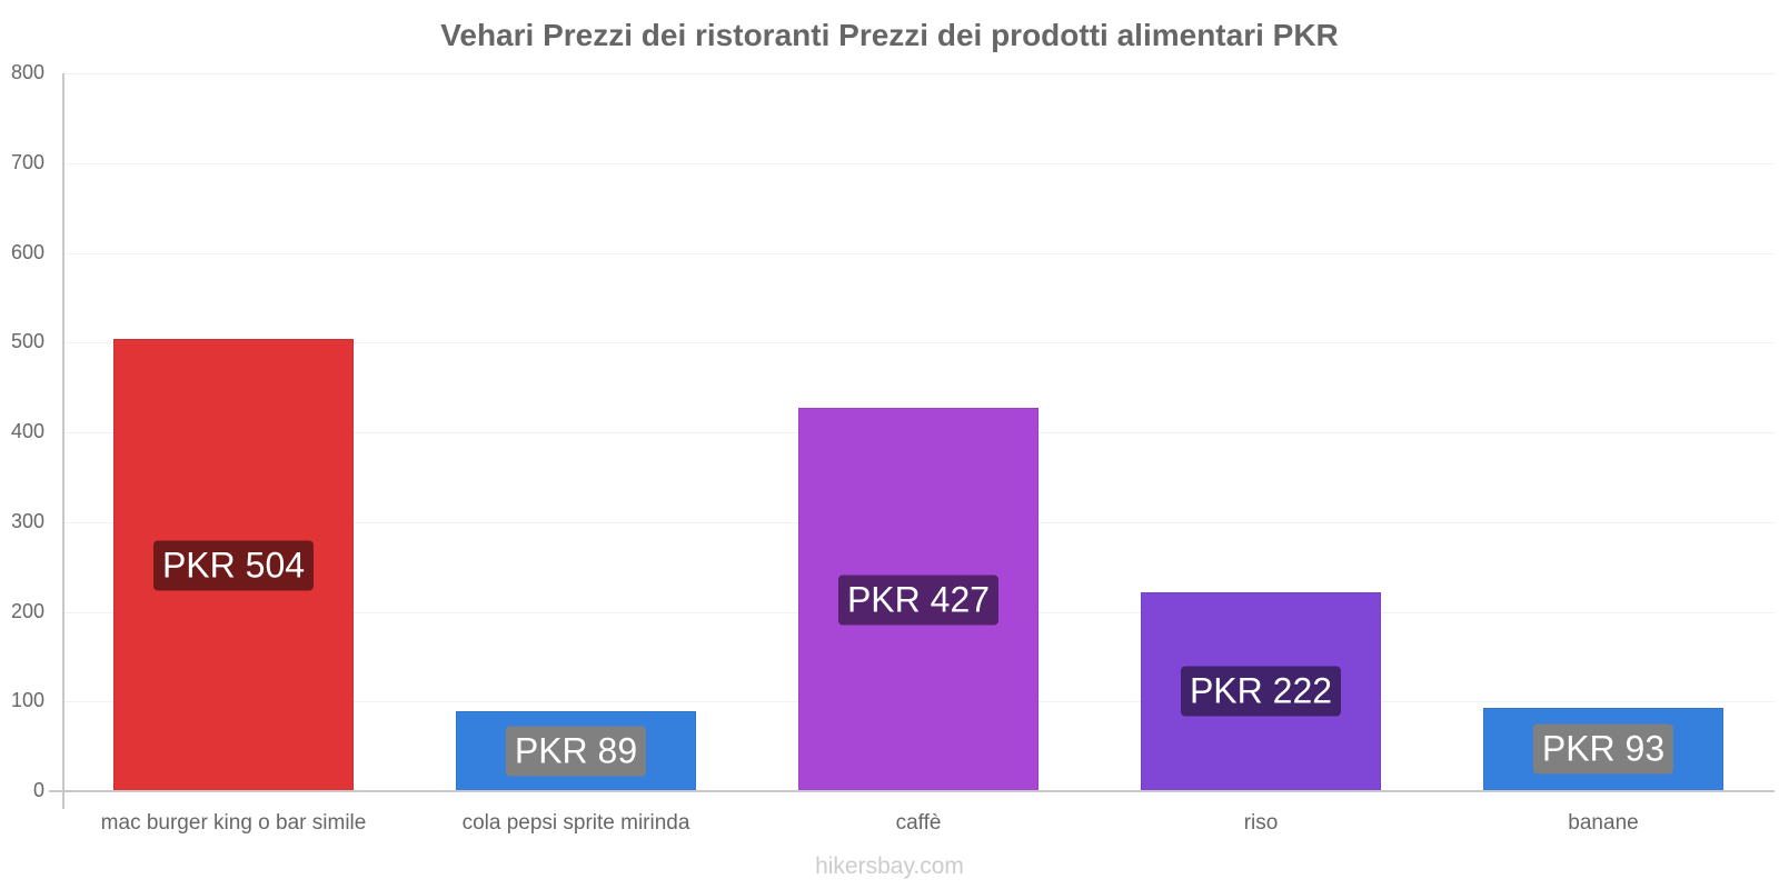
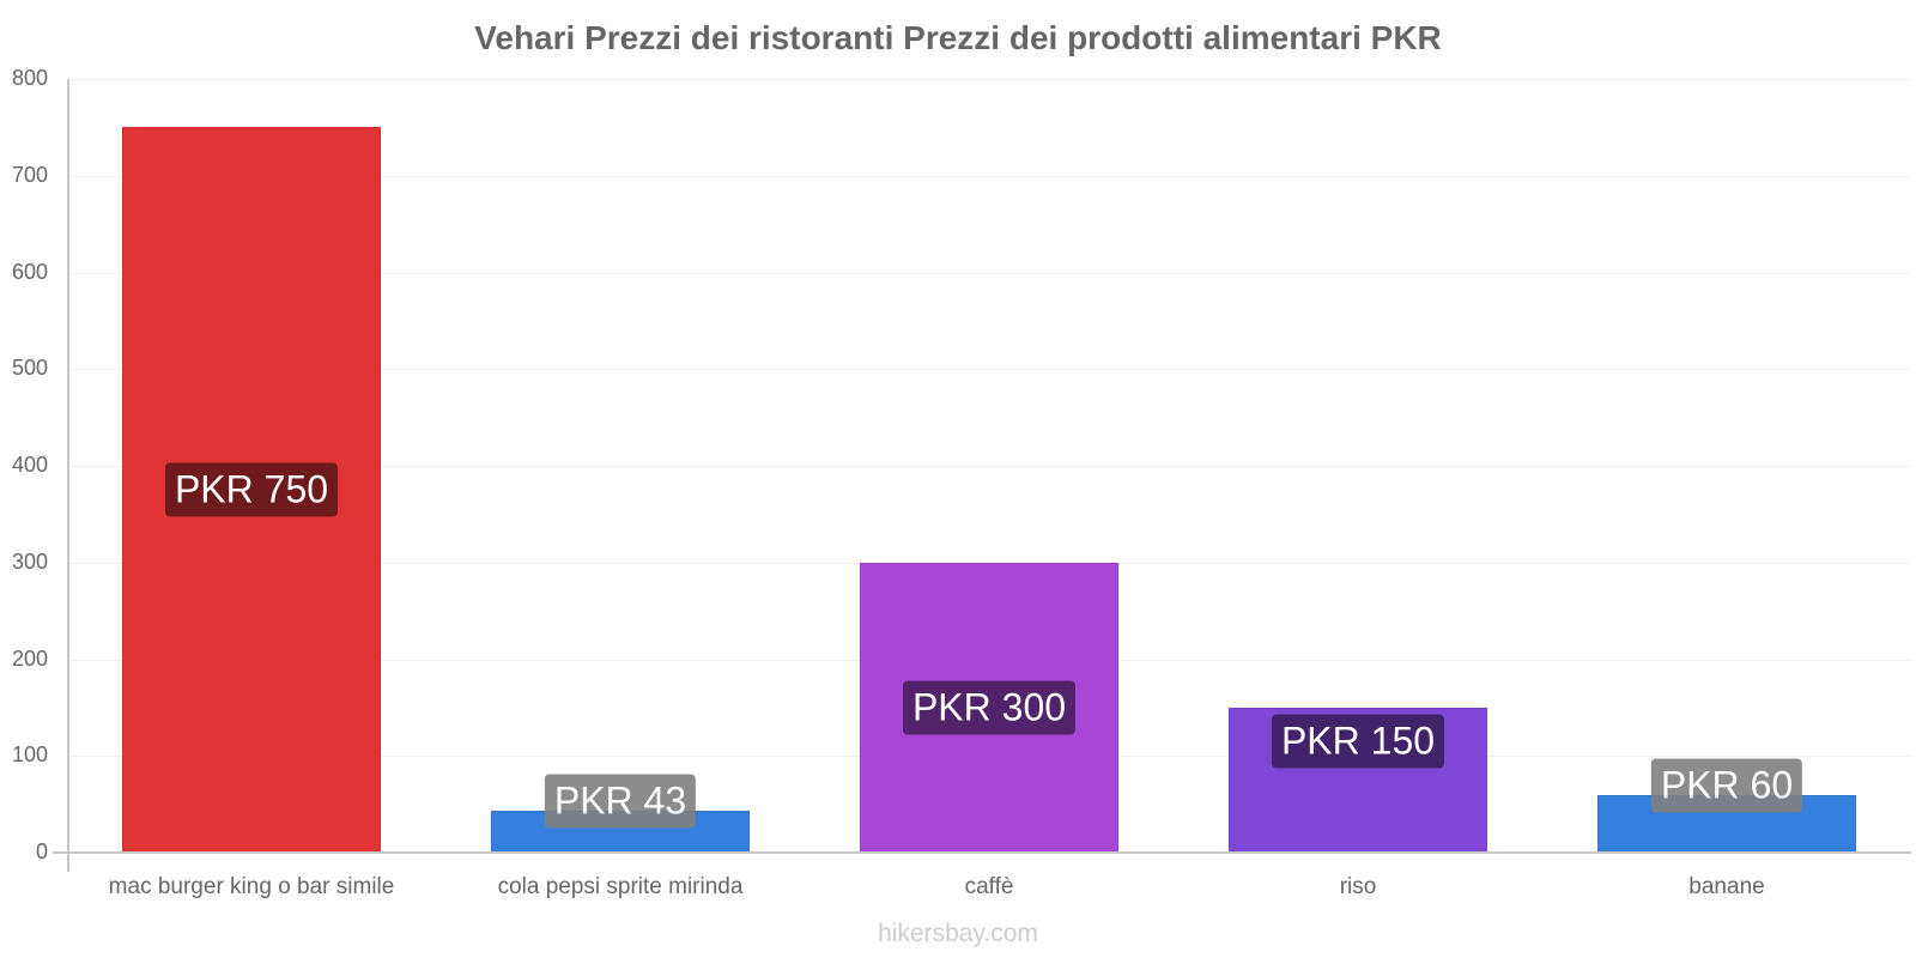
mac burger king o bar simile: 504 -> 750
cola pepsi sprite mirinda: 89 -> 43
caffè: 427 -> 300
riso: 222 -> 150
banane: 93 -> 60
